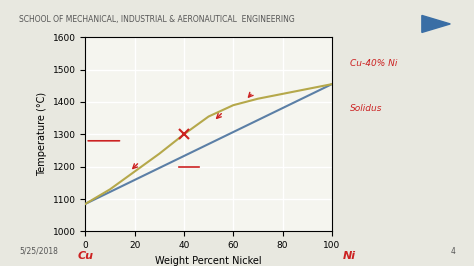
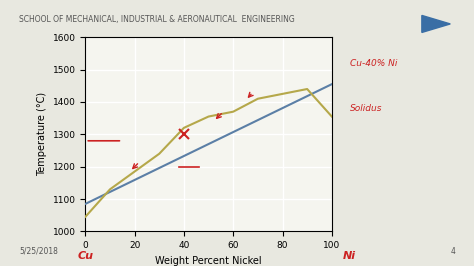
0: 1085 -> 1045
40: 1300 -> 1320
60: 1390 -> 1370
100: 1455 -> 1355
